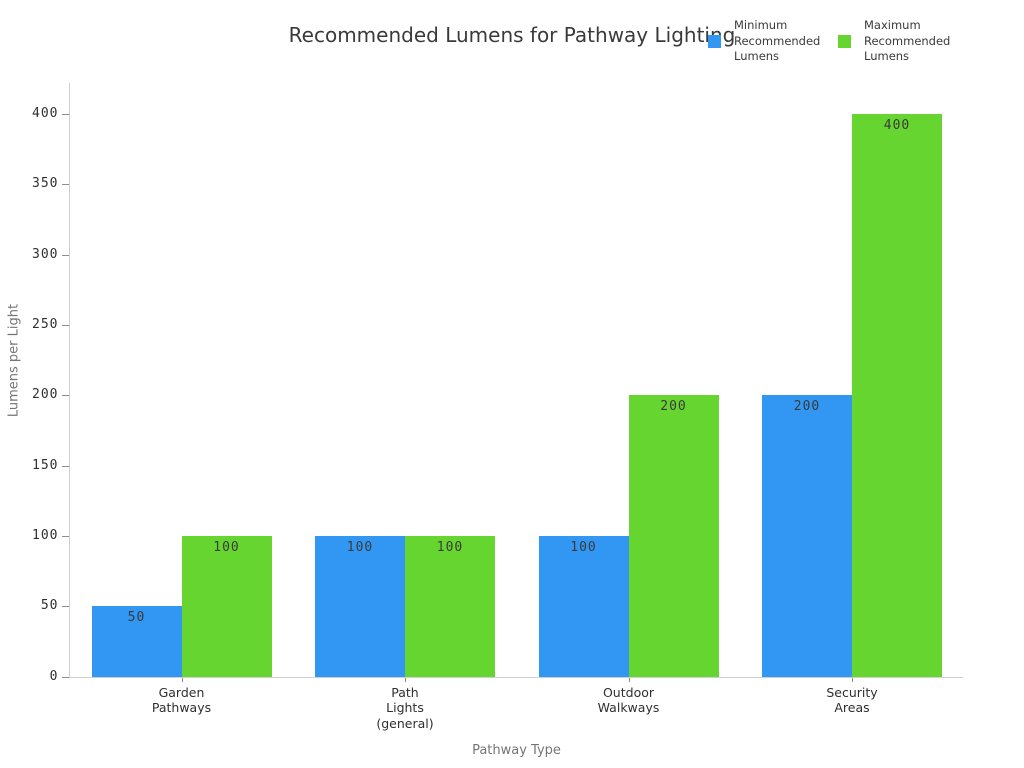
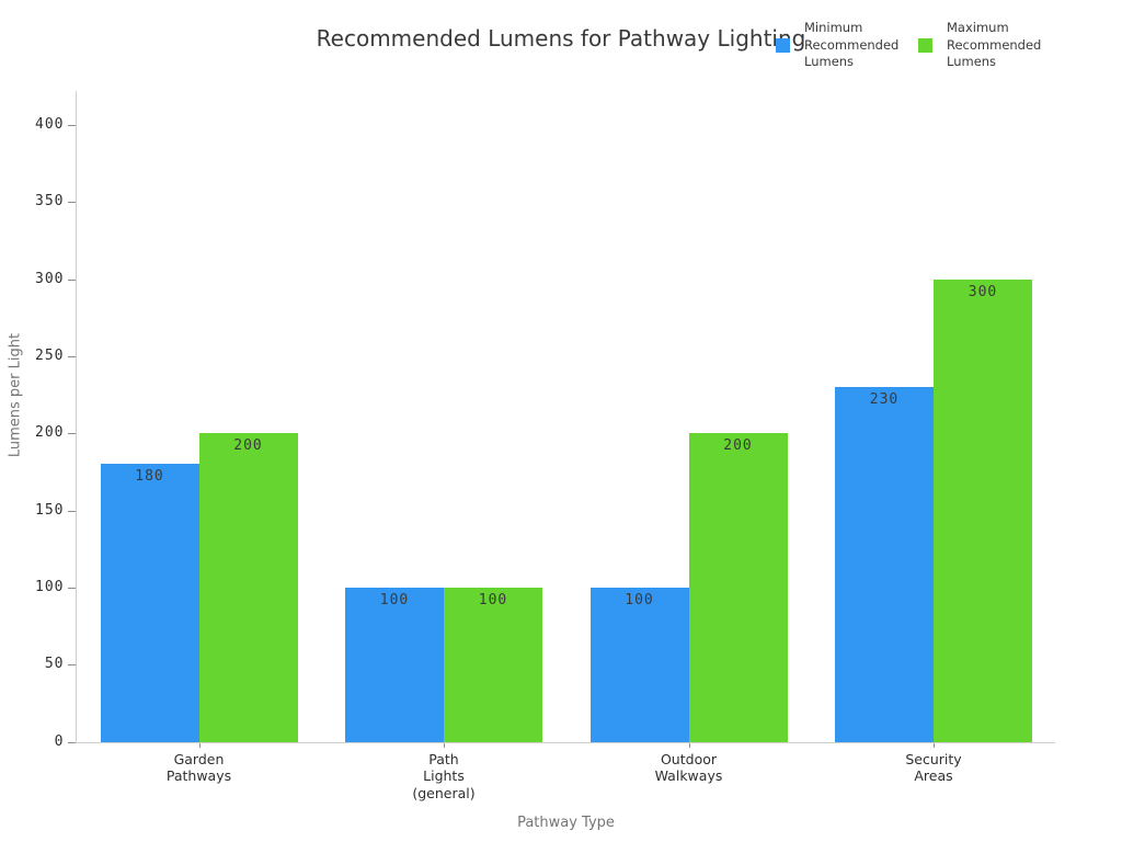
Minimum Recommended Lumens/Garden Pathways: 50 -> 180
Maximum Recommended Lumens/Garden Pathways: 100 -> 200
Minimum Recommended Lumens/Security Areas: 200 -> 230
Maximum Recommended Lumens/Security Areas: 400 -> 300
